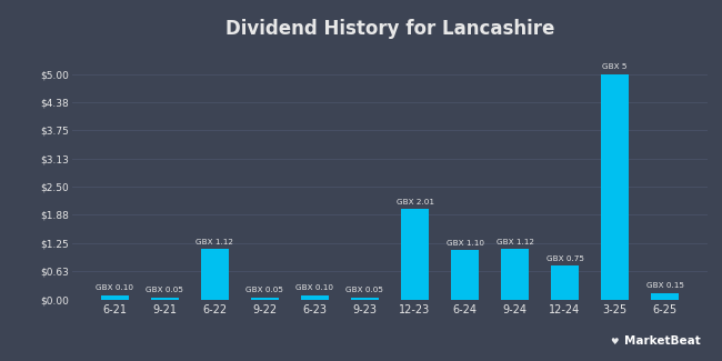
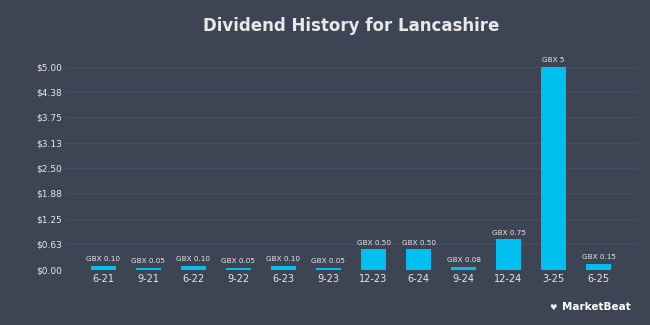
6-22: 1.12 -> 0.10
12-23: 2.01 -> 0.50
6-24: 1.10 -> 0.50
9-24: 1.12 -> 0.08
